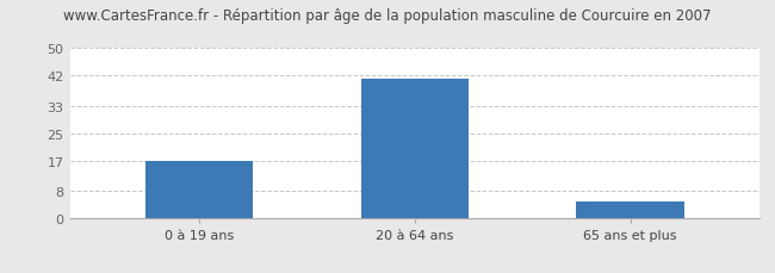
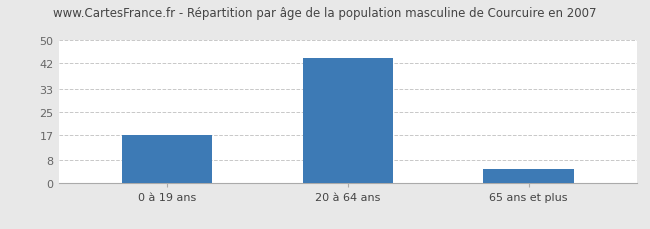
20 à 64 ans: 41 -> 44
